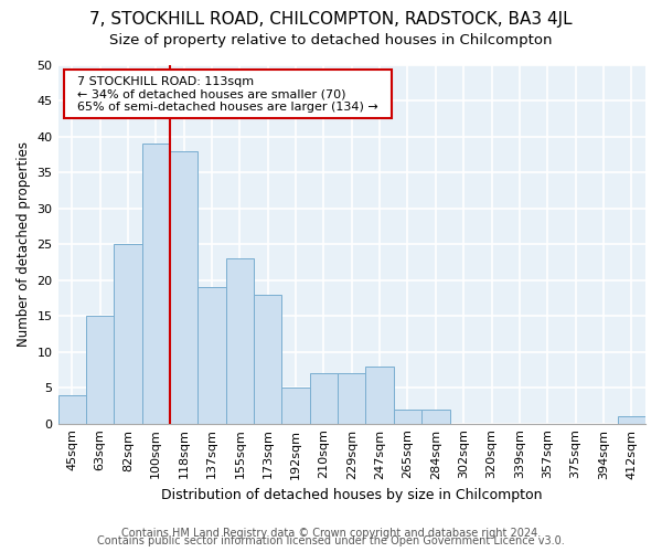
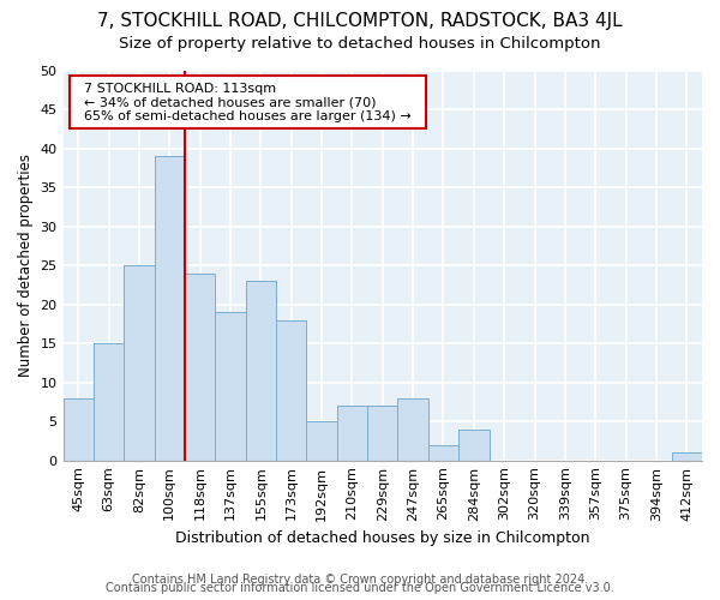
45sqm: 4 -> 8
118sqm: 38 -> 24
284sqm: 2 -> 4
